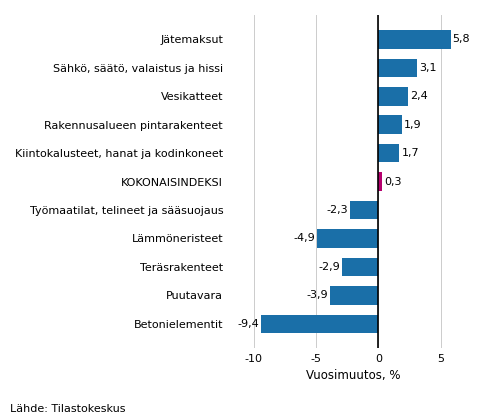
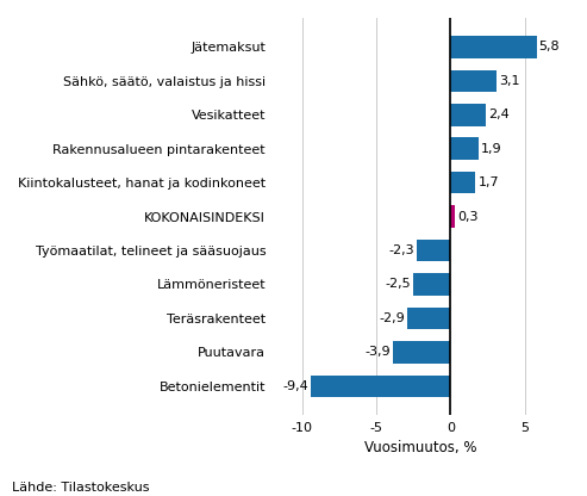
Lämmöneristeet: -4,9 -> -2,5
